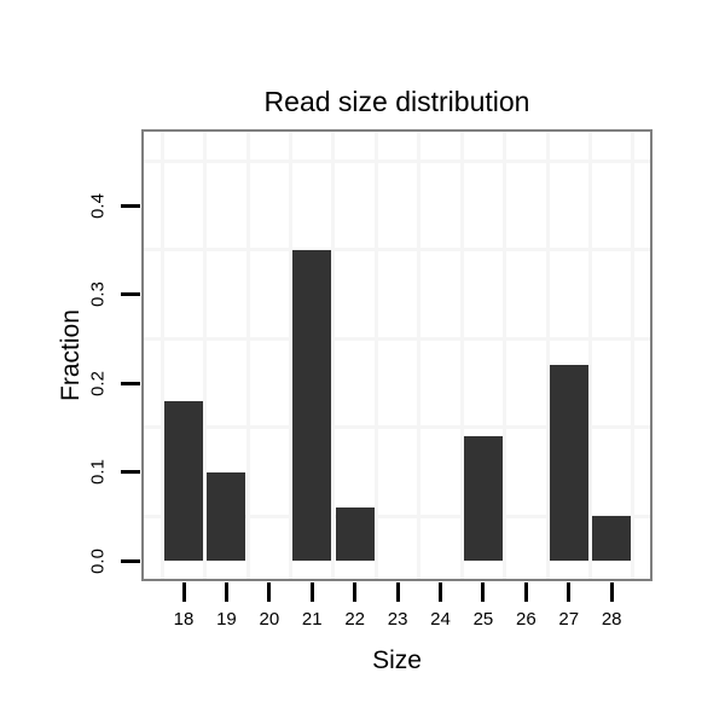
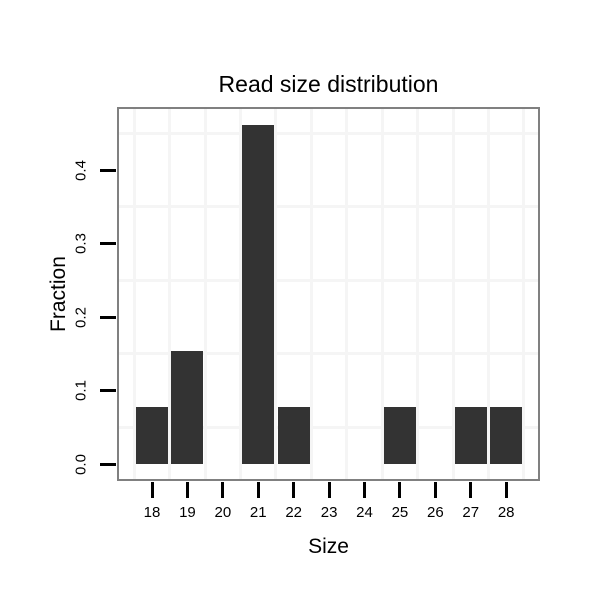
18: 0.18 -> 0.08
19: 0.10 -> 0.15
21: 0.35 -> 0.46
22: 0.06 -> 0.08
25: 0.14 -> 0.08
27: 0.22 -> 0.08
28: 0.05 -> 0.08
